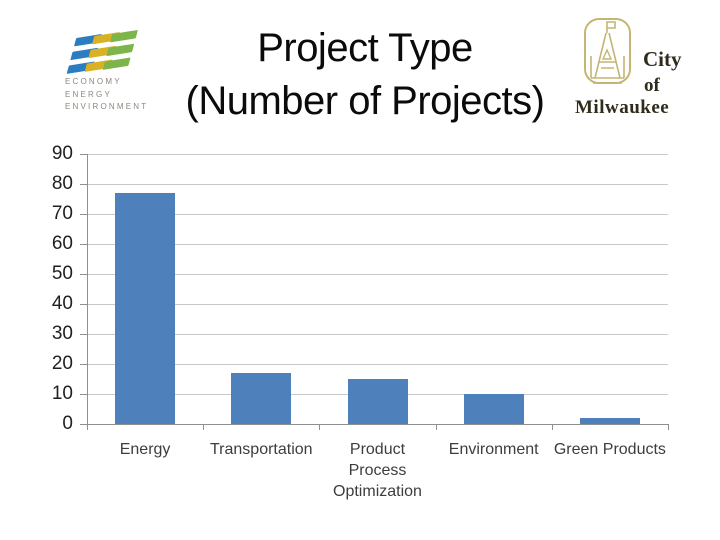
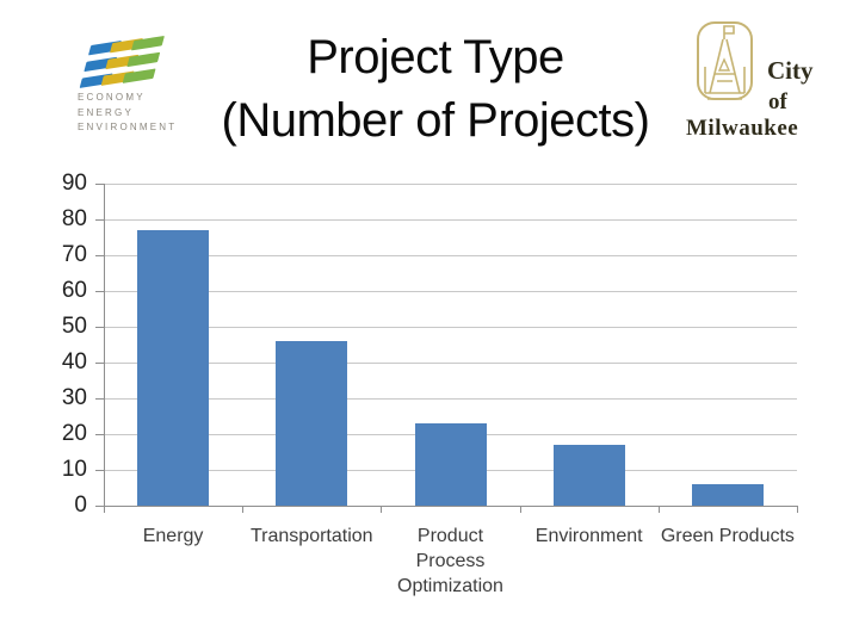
Transportation: 17 -> 46
Product Process Optimization: 15 -> 23
Environment: 10 -> 17
Green Products: 2 -> 6
